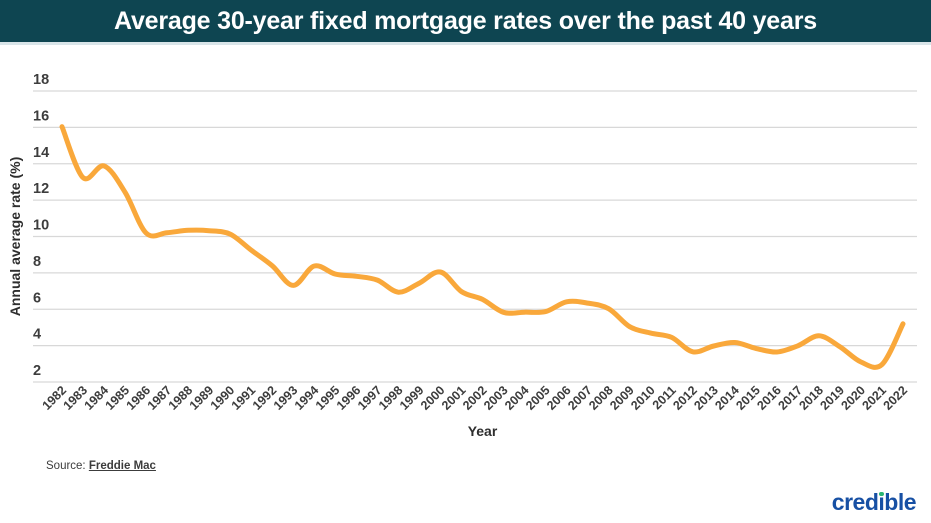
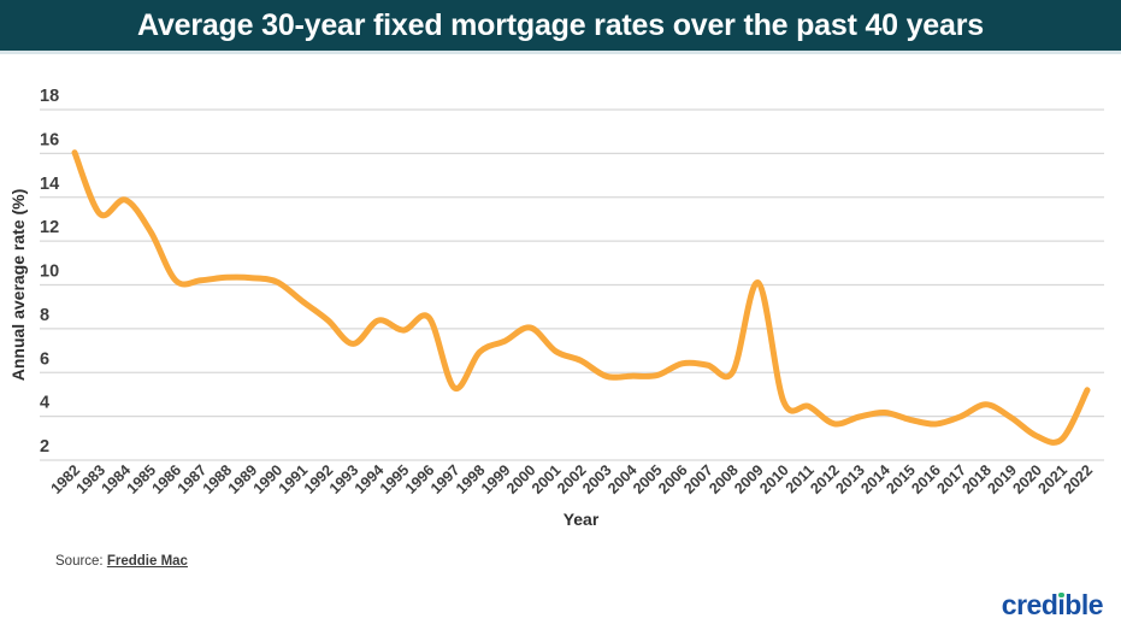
1996: 7.8 -> 8.5
1997: 7.6 -> 5.3
2009: 5.0 -> 10.1
